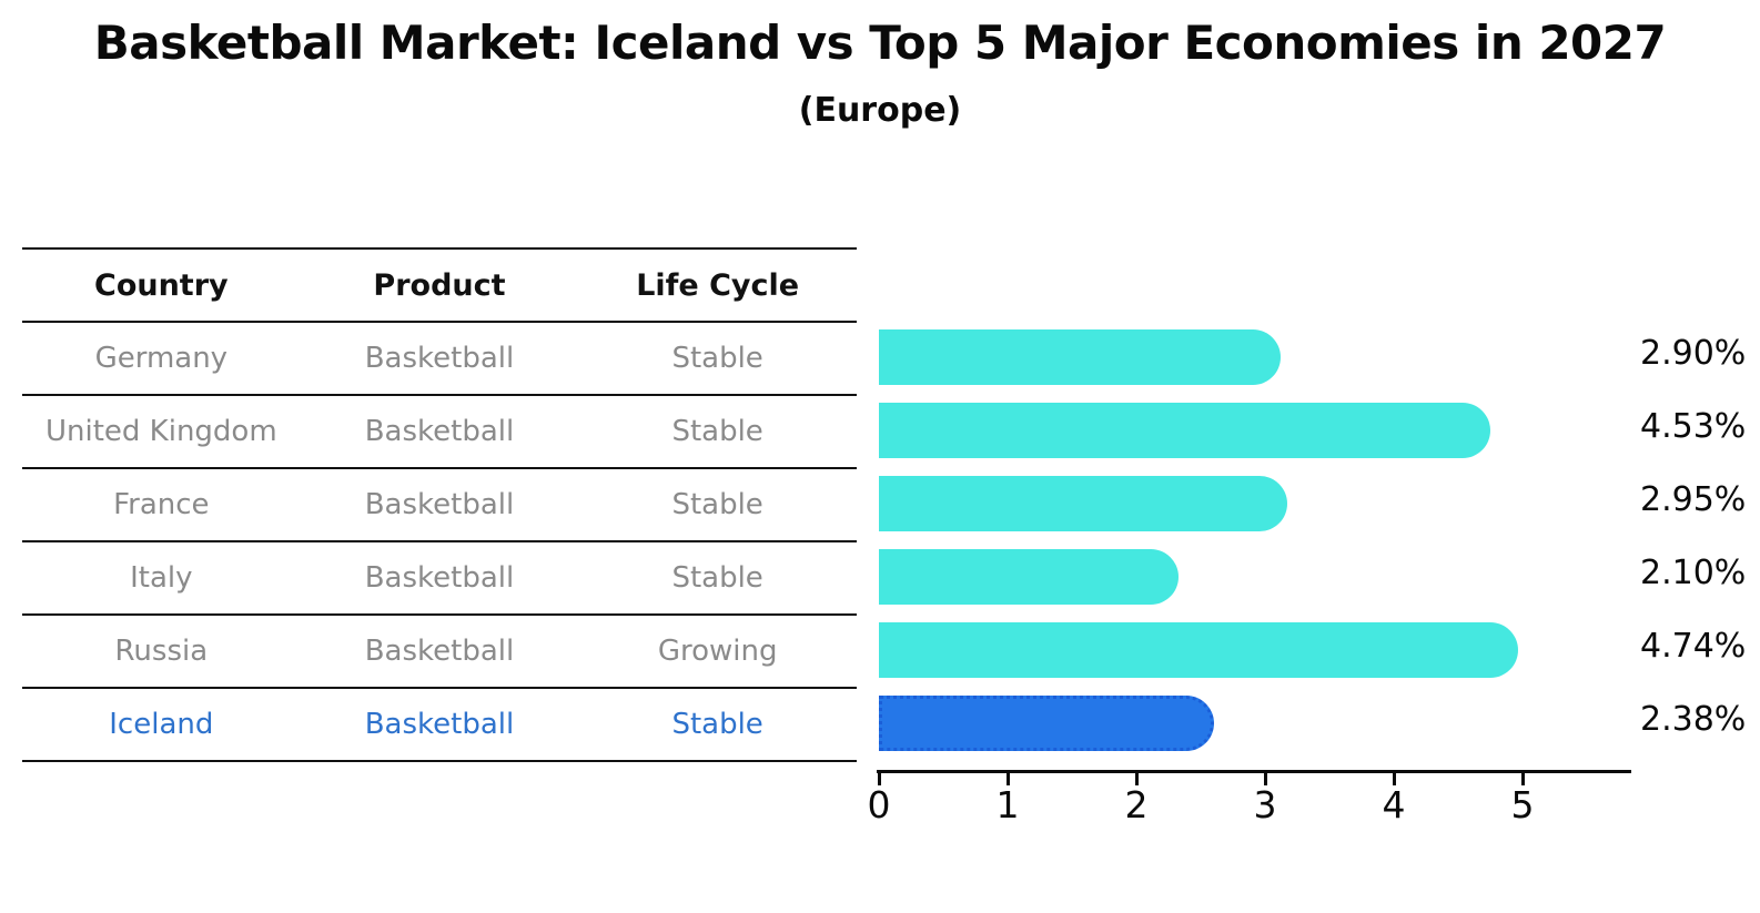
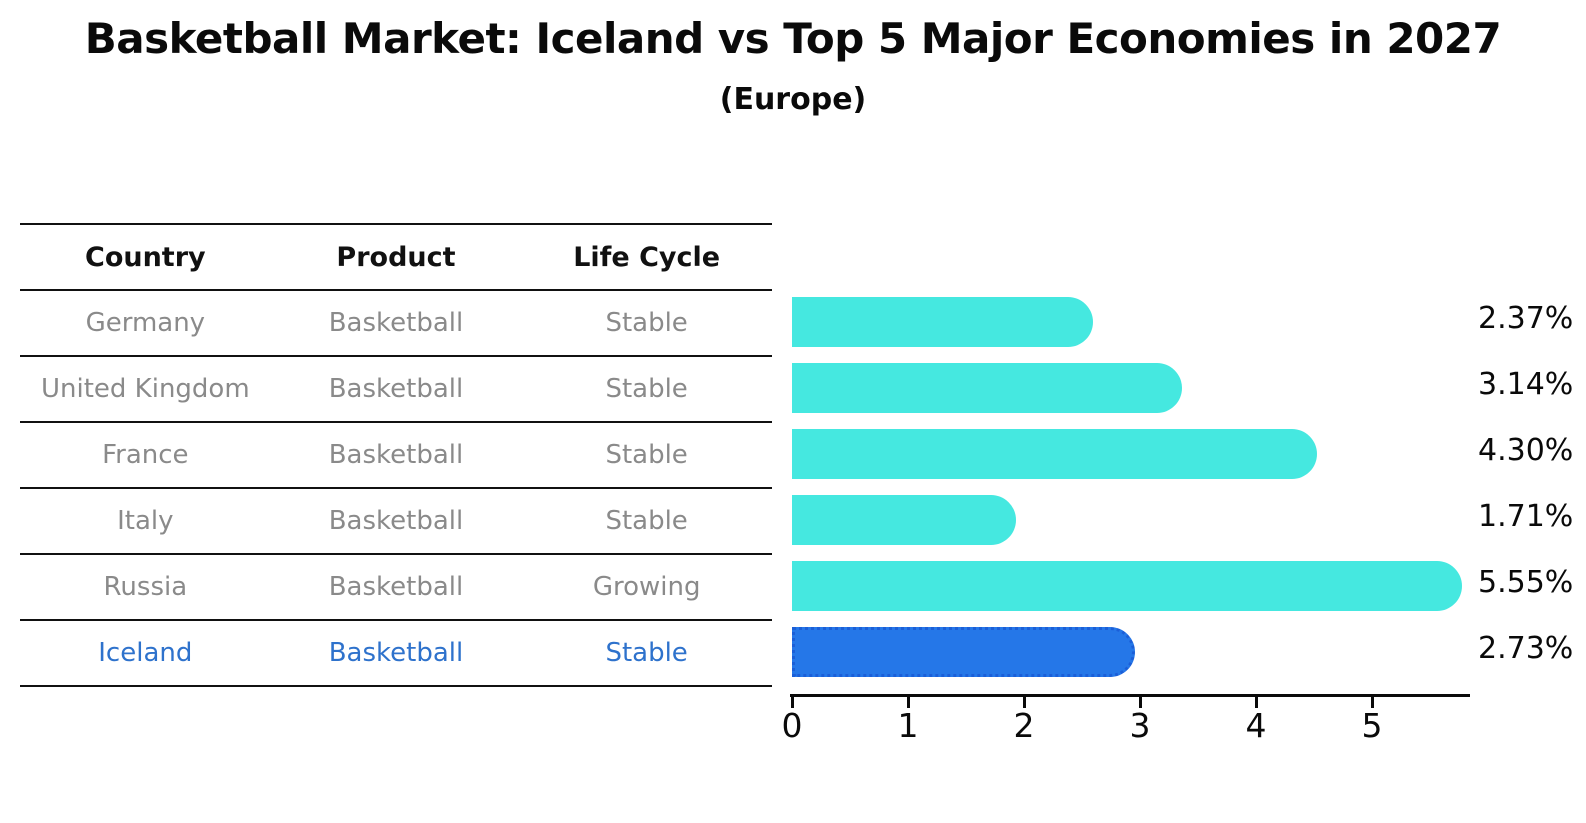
Germany: 2.90% -> 2.37%
United Kingdom: 4.53% -> 3.14%
France: 2.95% -> 4.30%
Italy: 2.10% -> 1.71%
Russia: 4.74% -> 5.55%
Iceland: 2.38% -> 2.73%
